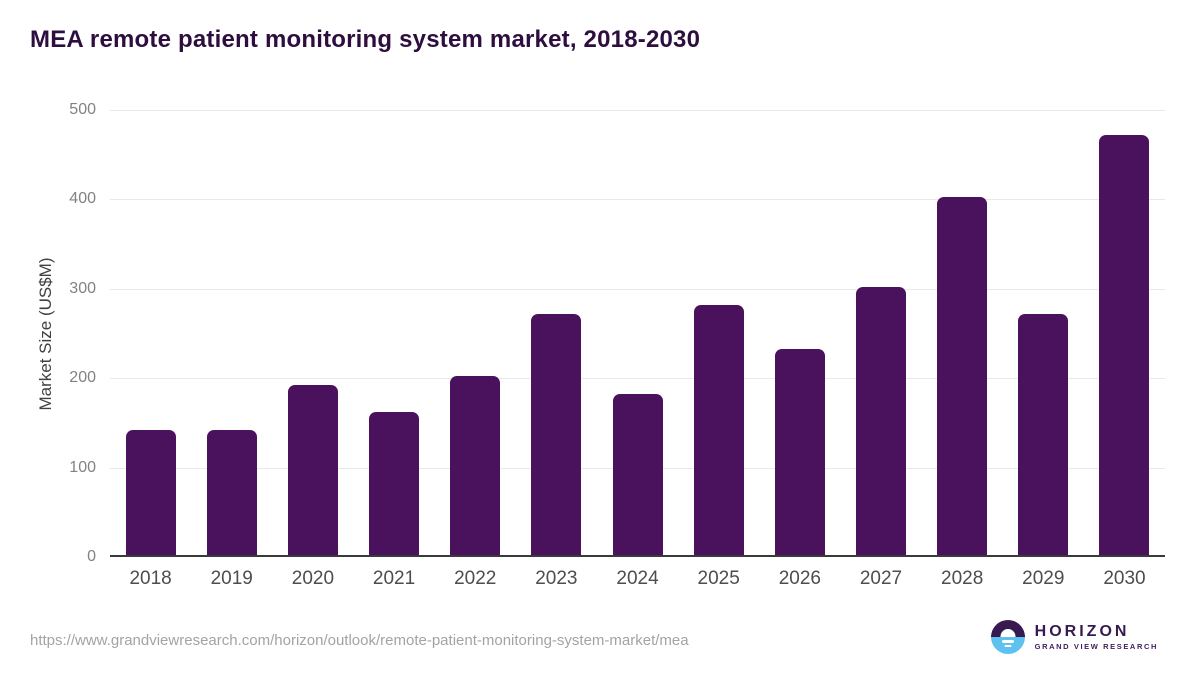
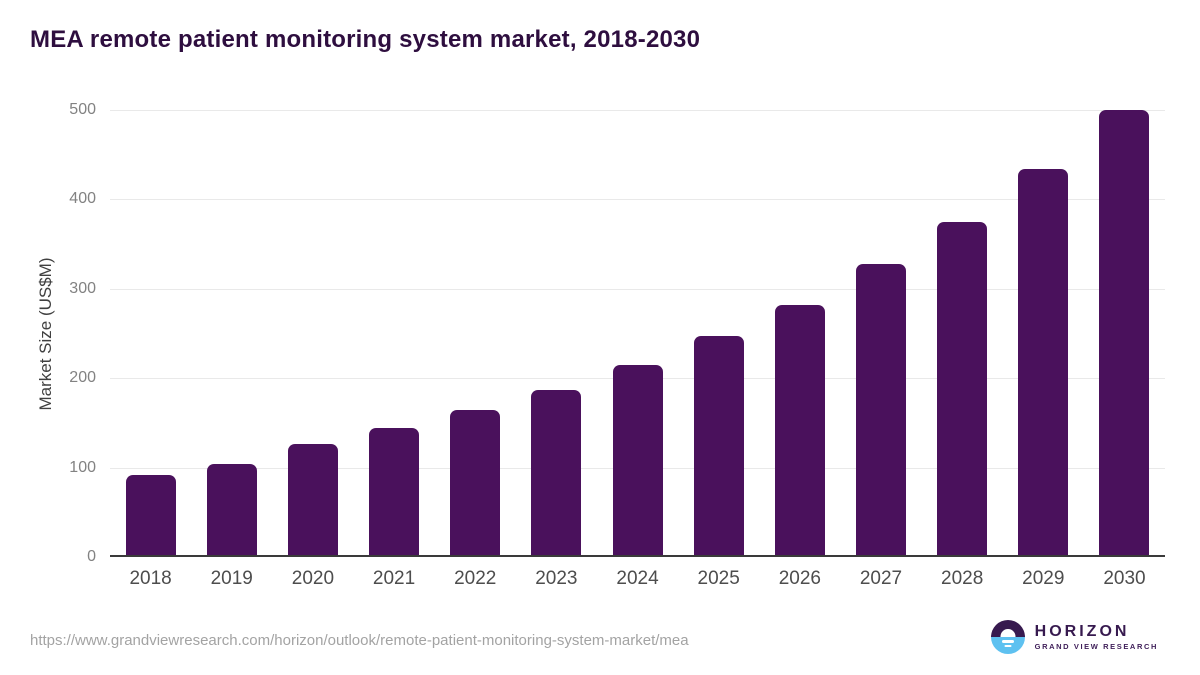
2018: 140 -> 90
2019: 140 -> 100
2020: 190 -> 120
2021: 160 -> 140
2022: 200 -> 160
2023: 270 -> 180
2024: 180 -> 210
2025: 280 -> 240
2026: 230 -> 280
2027: 300 -> 320
2028: 400 -> 370
2029: 270 -> 430
2030: 470 -> 500
